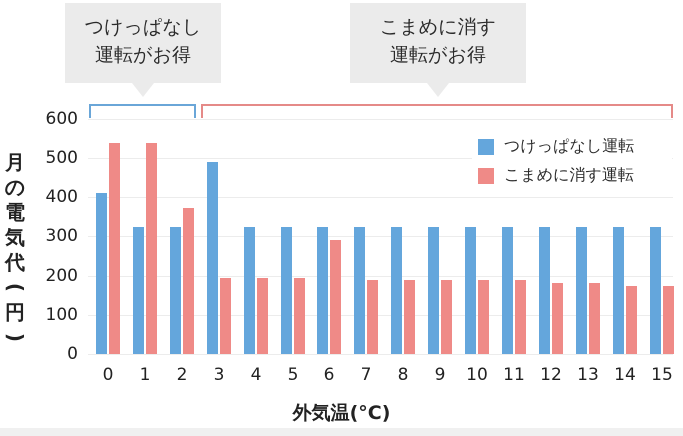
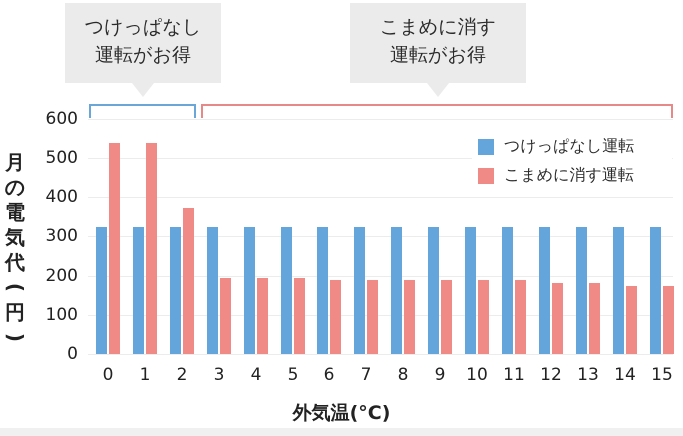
つけっぱなし運転/0: 410 -> 320
つけっぱなし運転/3: 490 -> 320
こまめに消す運転/6: 290 -> 190
